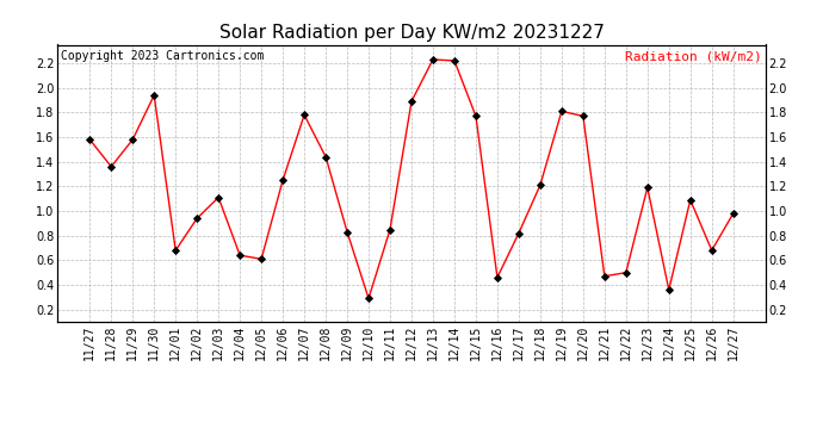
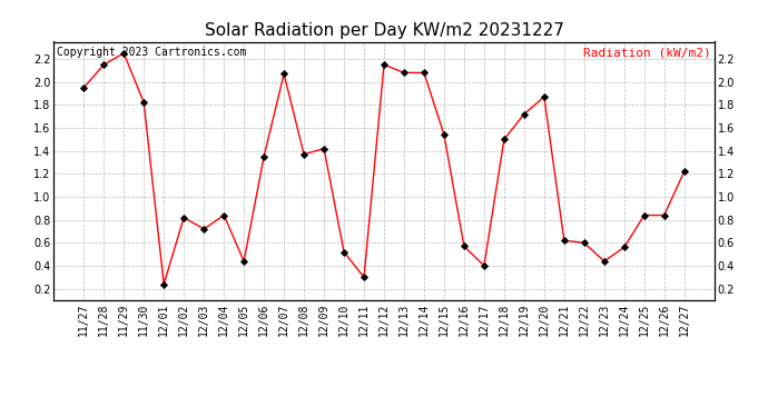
11/27: 1.58 -> 1.95
11/28: 1.36 -> 2.15
11/29: 1.58 -> 2.25
11/30: 1.94 -> 1.82
12/01: 0.68 -> 0.24
12/02: 0.94 -> 0.82
12/03: 1.11 -> 0.72
12/04: 0.64 -> 0.84
12/05: 0.61 -> 0.44
12/06: 1.25 -> 1.35
12/07: 1.78 -> 2.07
12/08: 1.44 -> 1.37
12/09: 0.83 -> 1.42
12/10: 0.29 -> 0.52
12/11: 0.85 -> 0.30
12/12: 1.89 -> 2.15
12/13: 2.23 -> 2.08
12/14: 2.22 -> 2.08
12/15: 1.77 -> 1.54
12/16: 0.46 -> 0.57
12/17: 0.82 -> 0.40
12/18: 1.21 -> 1.50
12/19: 1.81 -> 1.72
12/20: 1.77 -> 1.87
12/21: 0.47 -> 0.62
12/22: 0.50 -> 0.60
12/23: 1.19 -> 0.44
12/24: 0.36 -> 0.56
12/25: 1.09 -> 0.84
12/26: 0.68 -> 0.84
12/27: 0.98 -> 1.22
